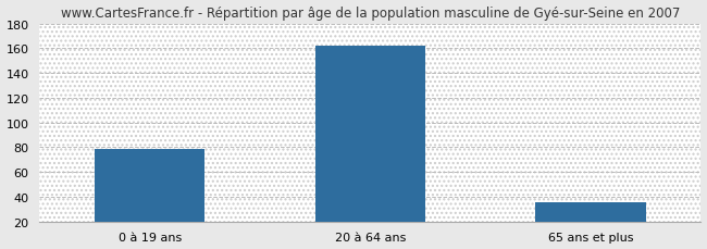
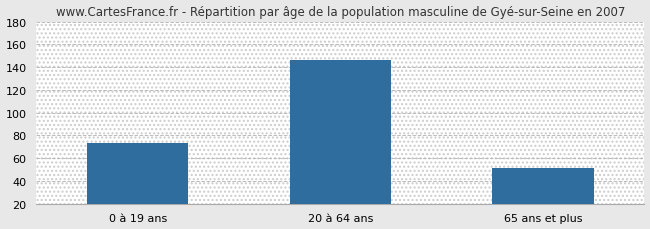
0 à 19 ans: 79 -> 73
20 à 64 ans: 162 -> 146
65 ans et plus: 36 -> 51
